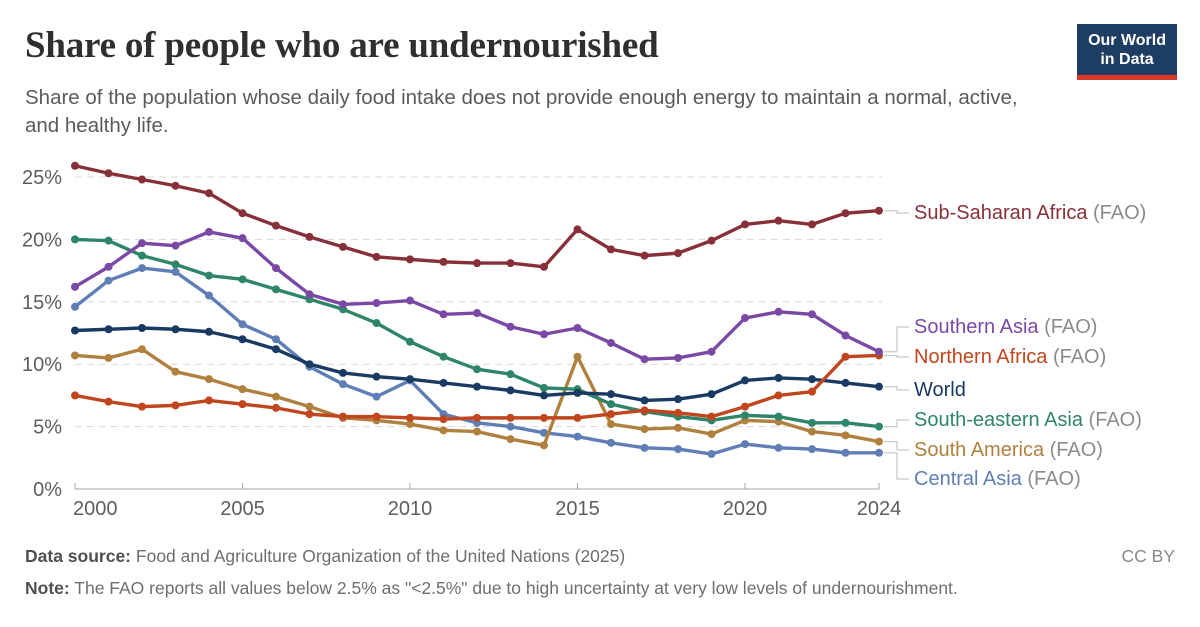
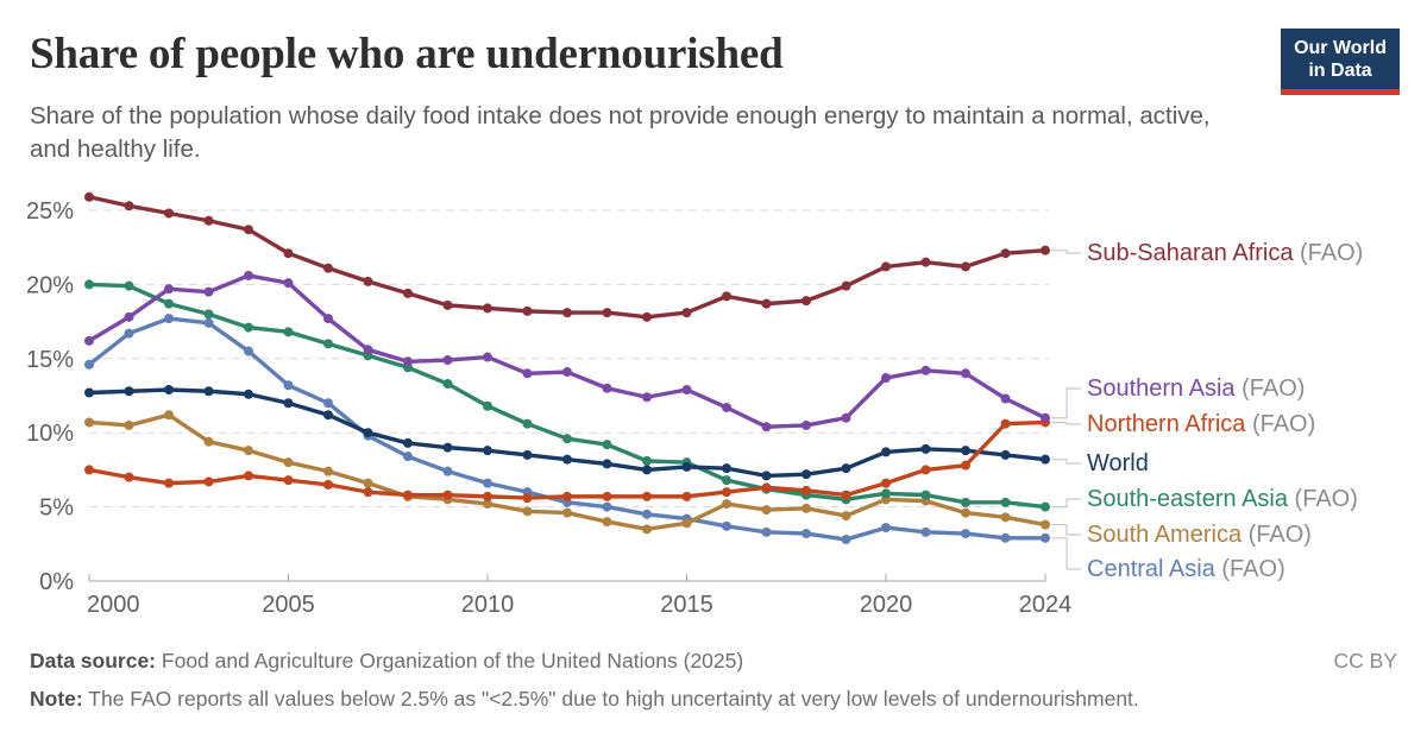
Central Asia/2010: 8.7% -> 6.6%
Sub-Saharan Africa/2015: 20.8% -> 18.1%
South America/2015: 10.6% -> 3.9%
